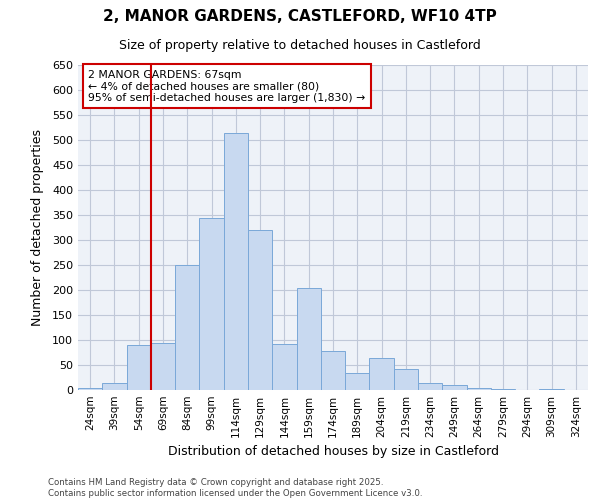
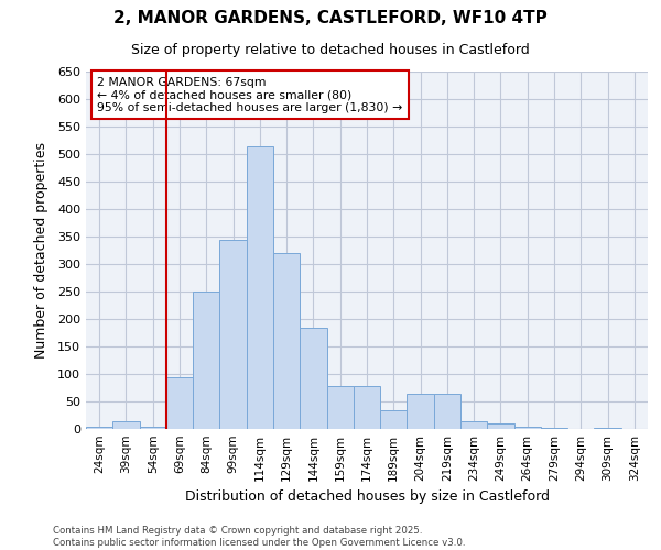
54sqm: 90 -> 5
144sqm: 92 -> 185
159sqm: 204 -> 78
219sqm: 42 -> 65
